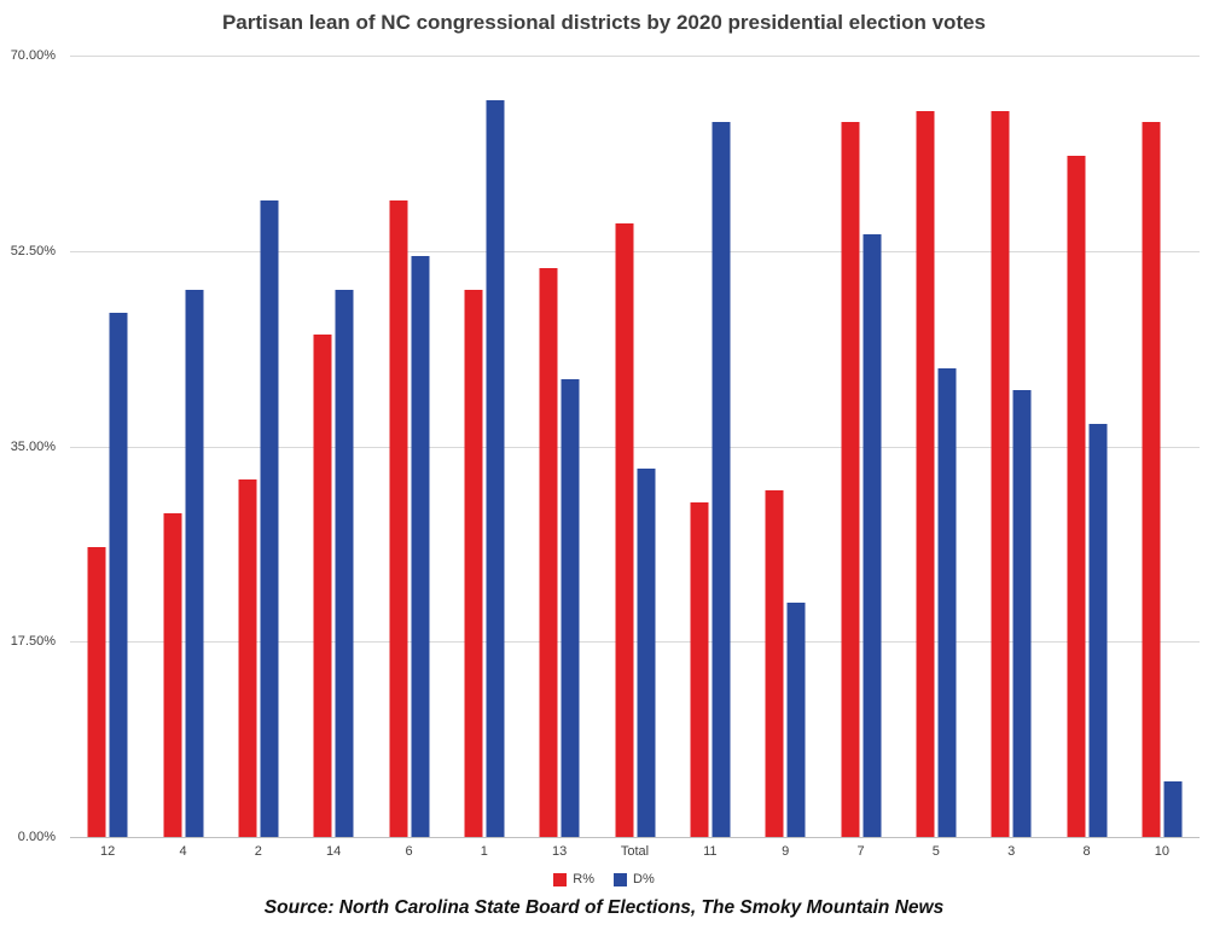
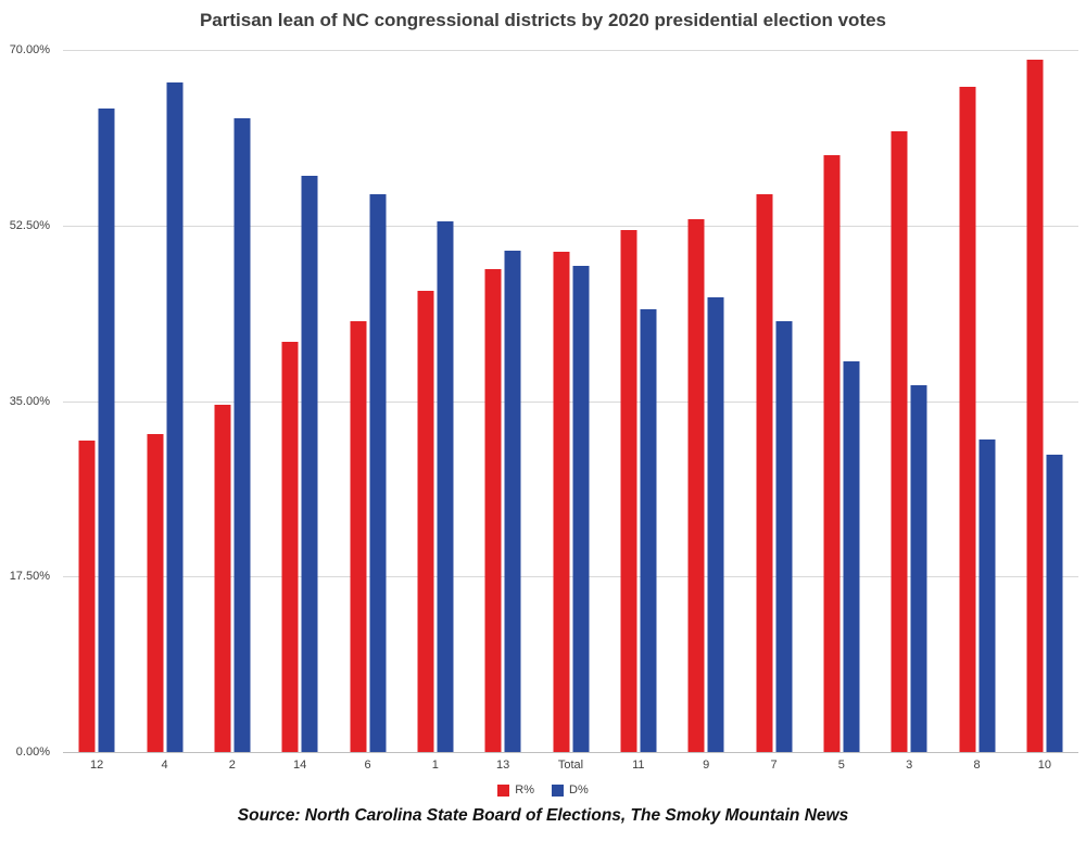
R%/12: 26% -> 31%
D%/12: 47% -> 64%
R%/4: 29% -> 32%
D%/4: 49% -> 67%
R%/2: 32% -> 35%
D%/2: 57% -> 63%
R%/14: 45% -> 41%
D%/14: 49% -> 57%
R%/6: 57% -> 43%
D%/6: 52% -> 56%
R%/1: 49% -> 46%
D%/1: 66% -> 53%
R%/13: 51% -> 48%
D%/13: 41% -> 50%
R%/Total: 55% -> 50%
D%/Total: 33% -> 48%
R%/11: 30% -> 52%
D%/11: 64% -> 44%
R%/9: 31% -> 53%
D%/9: 21% -> 45%
R%/7: 64% -> 56%
D%/7: 54% -> 43%
R%/5: 65% -> 60%
D%/5: 42% -> 39%
R%/3: 65% -> 62%
D%/3: 40% -> 37%
R%/8: 61% -> 66%
D%/8: 37% -> 31%
R%/10: 64% -> 69%
D%/10: 5% -> 30%
